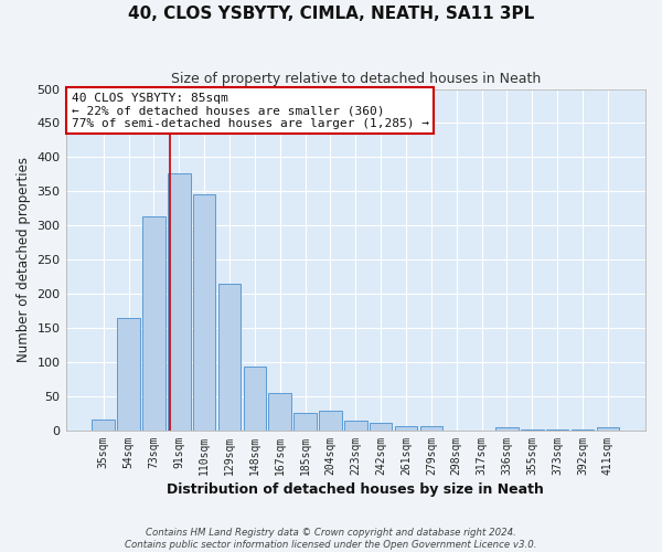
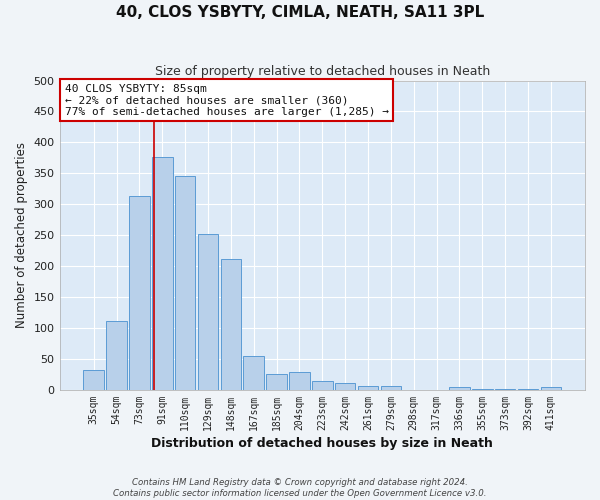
35sqm: 16 -> 32
54sqm: 165 -> 112
129sqm: 215 -> 252
148sqm: 93 -> 212
